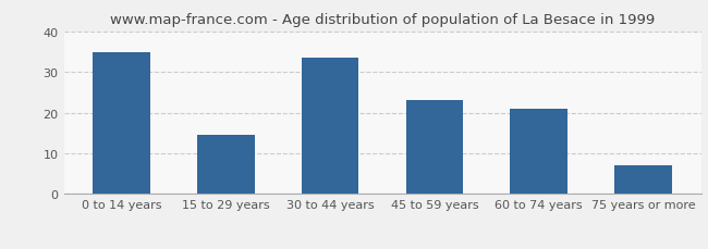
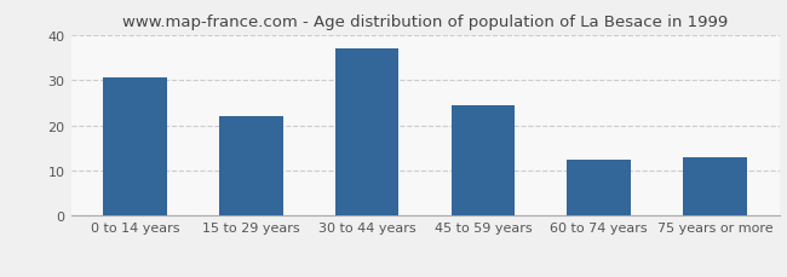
0 to 14 years: 35.0 -> 30.5
15 to 29 years: 14.5 -> 22.0
30 to 44 years: 33.5 -> 37.0
45 to 59 years: 23.0 -> 24.5
60 to 74 years: 21.0 -> 12.5
75 years or more: 7.0 -> 13.0
